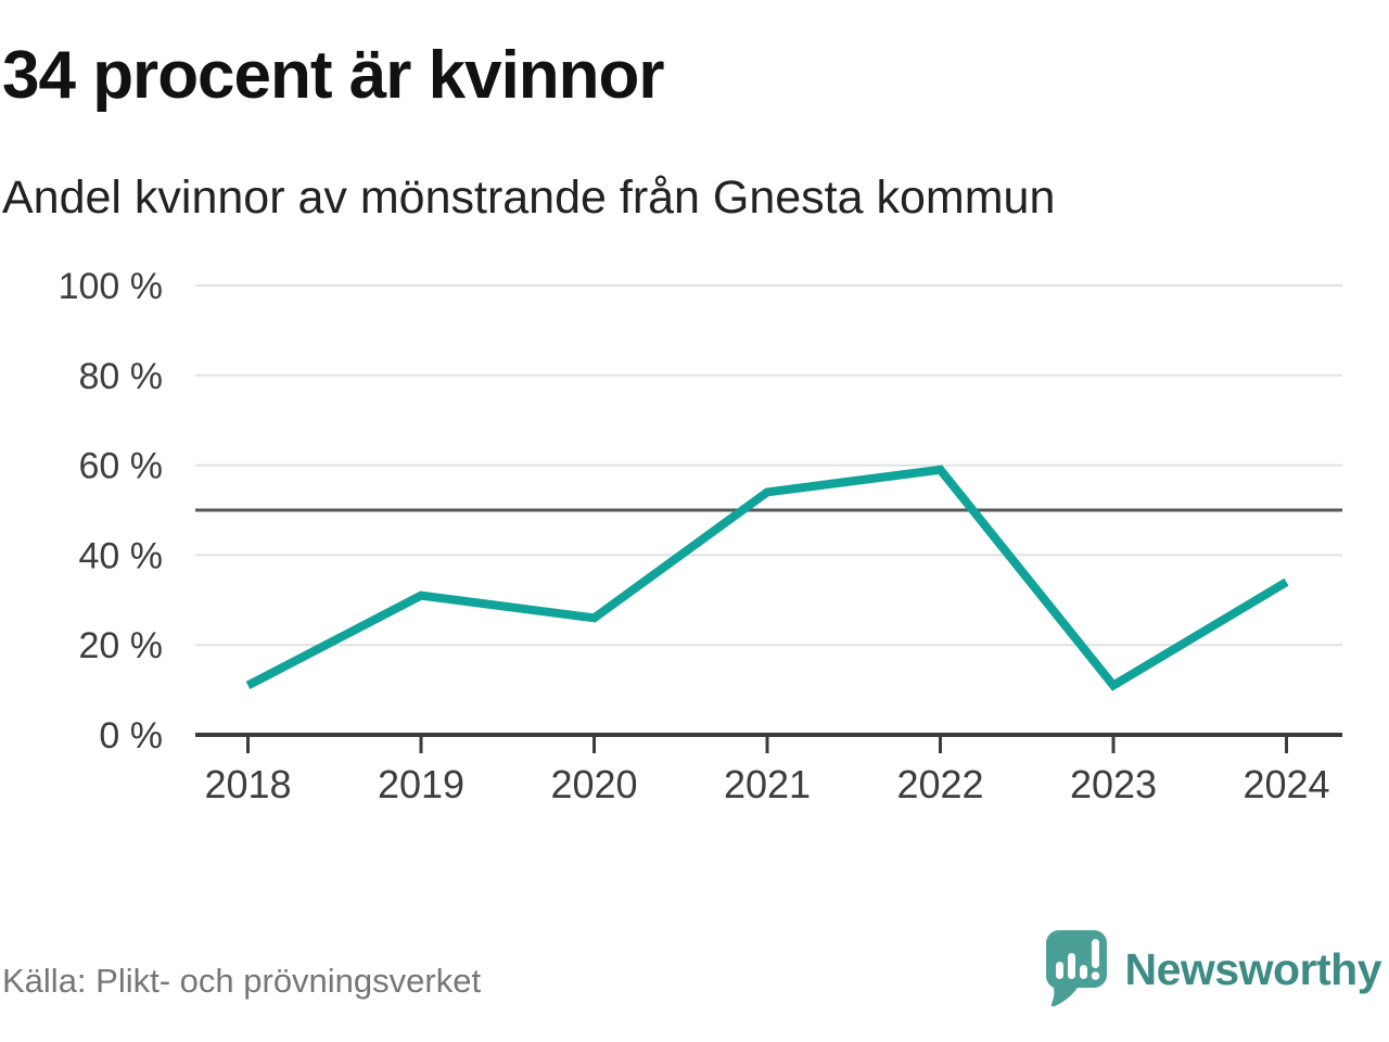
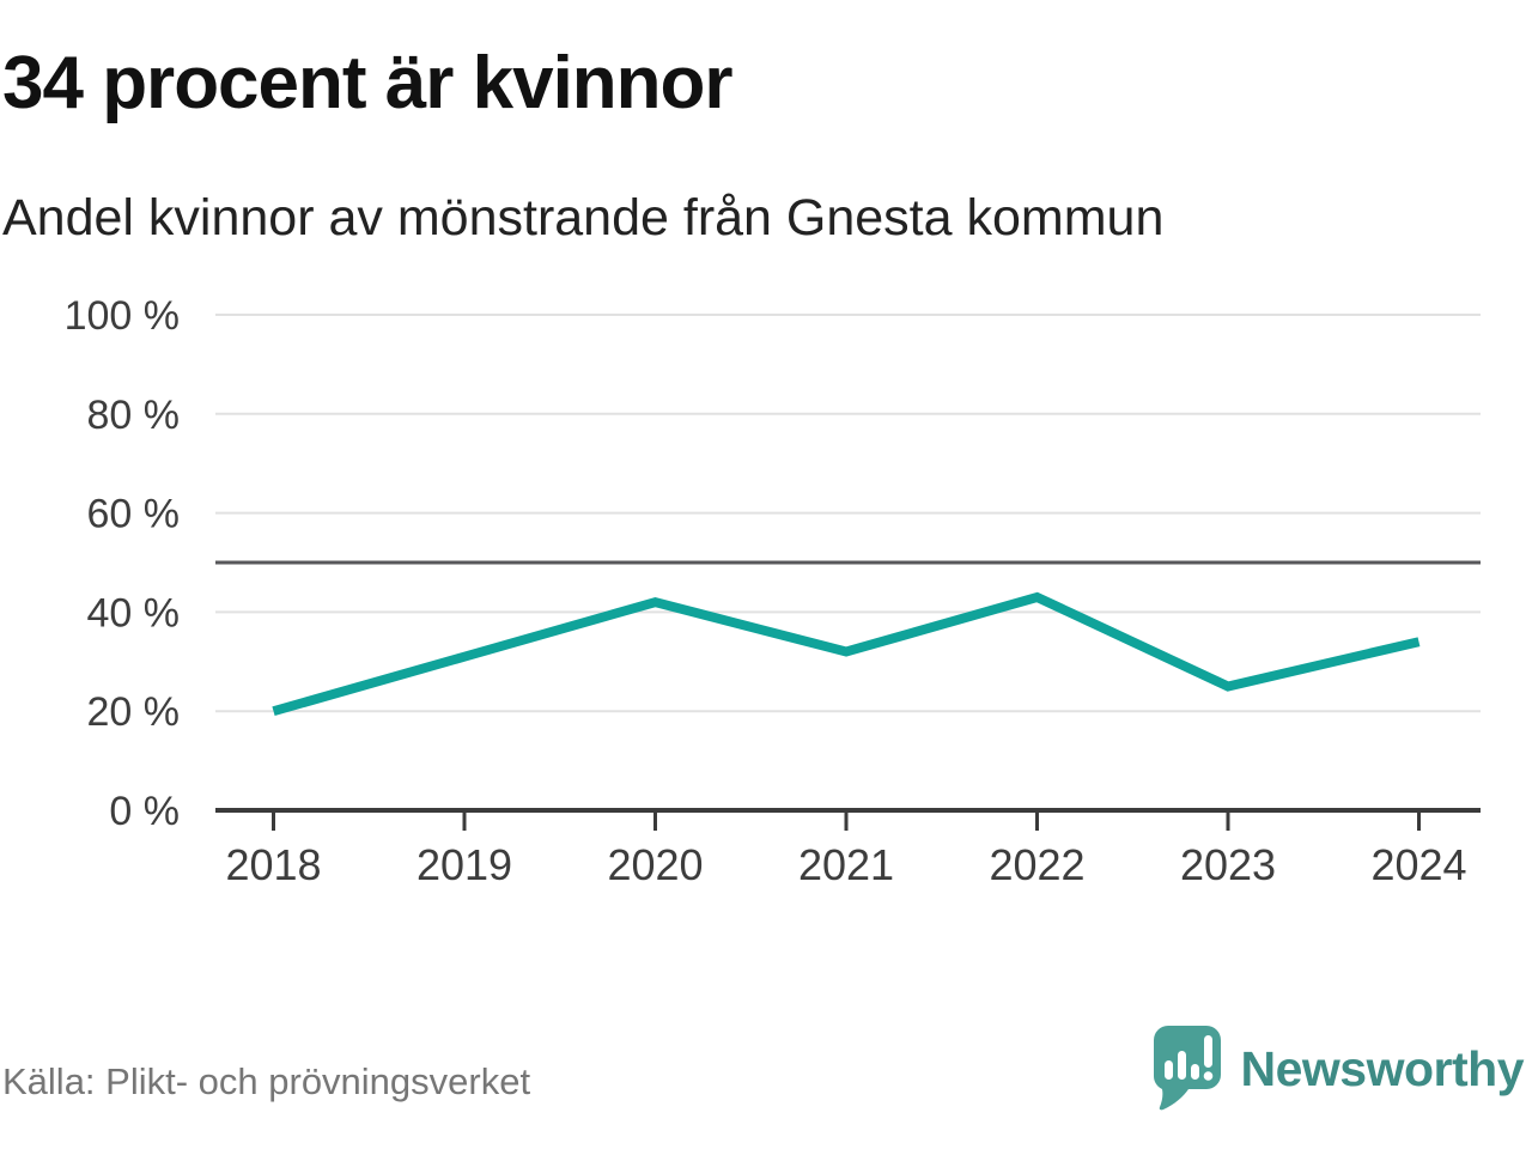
2018: 11% -> 20%
2020: 26% -> 42%
2021: 54% -> 32%
2022: 59% -> 43%
2023: 11% -> 25%
